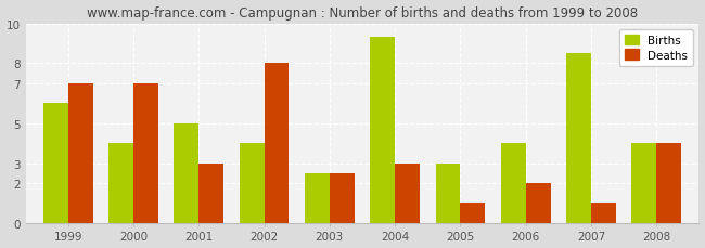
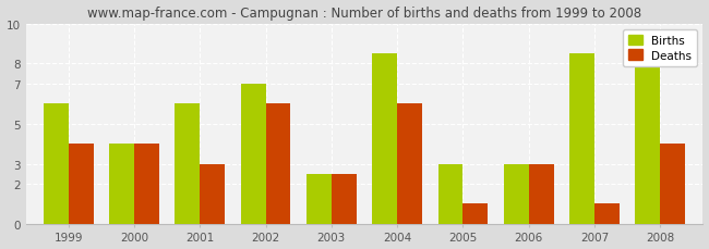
Deaths/1999: 7.0 -> 4.0
Deaths/2000: 7.0 -> 4.0
Births/2001: 5.0 -> 6.0
Births/2002: 4.0 -> 7.0
Deaths/2002: 8.0 -> 6.0
Births/2004: 9.3 -> 8.5
Deaths/2004: 3.0 -> 6.0
Births/2006: 4.0 -> 3.0
Deaths/2006: 2.0 -> 3.0
Births/2008: 4.0 -> 8.0
